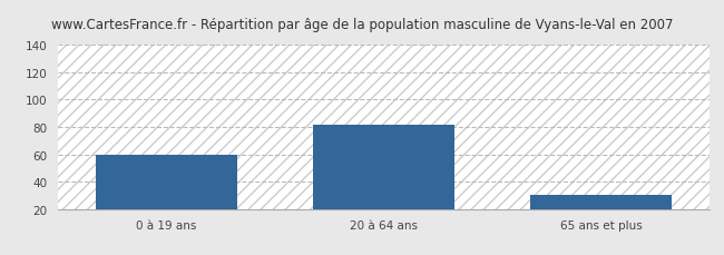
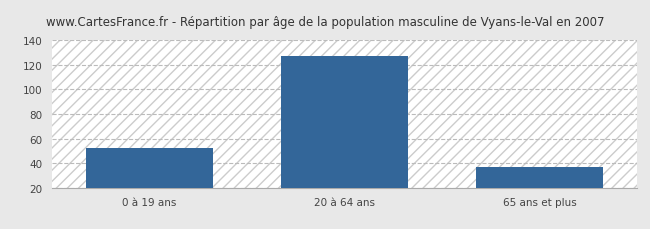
0 à 19 ans: 60 -> 52
20 à 64 ans: 82 -> 127
65 ans et plus: 30 -> 37
